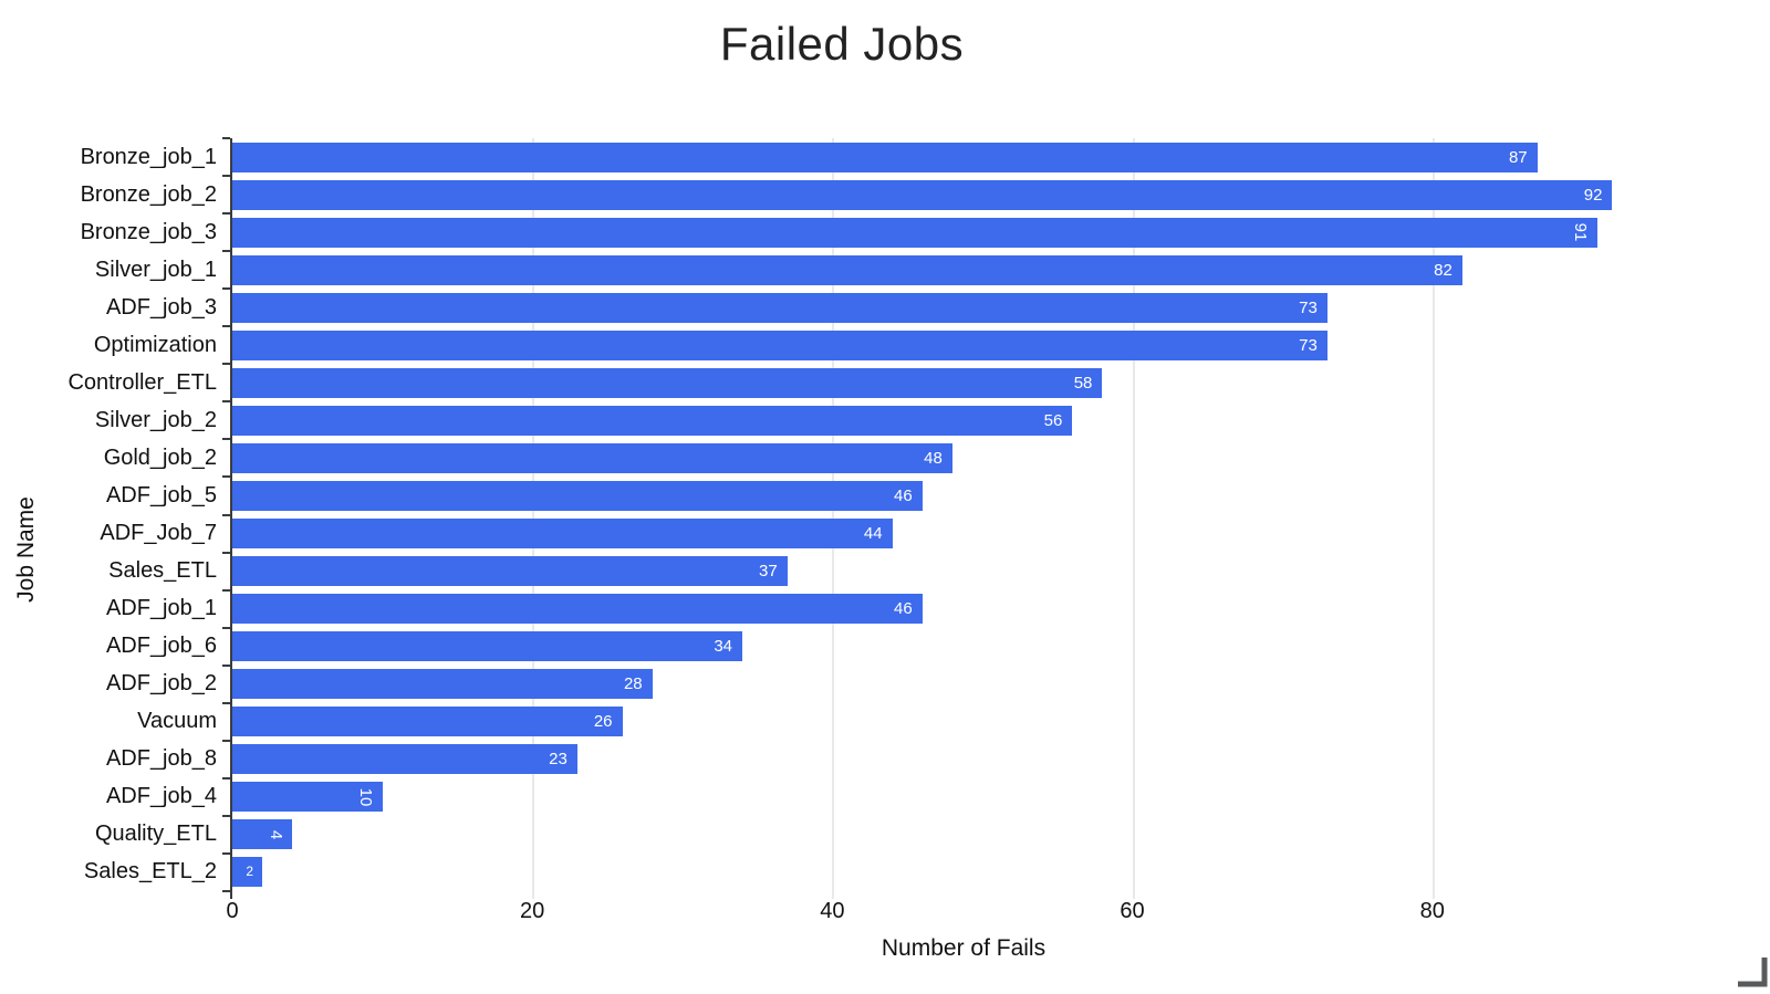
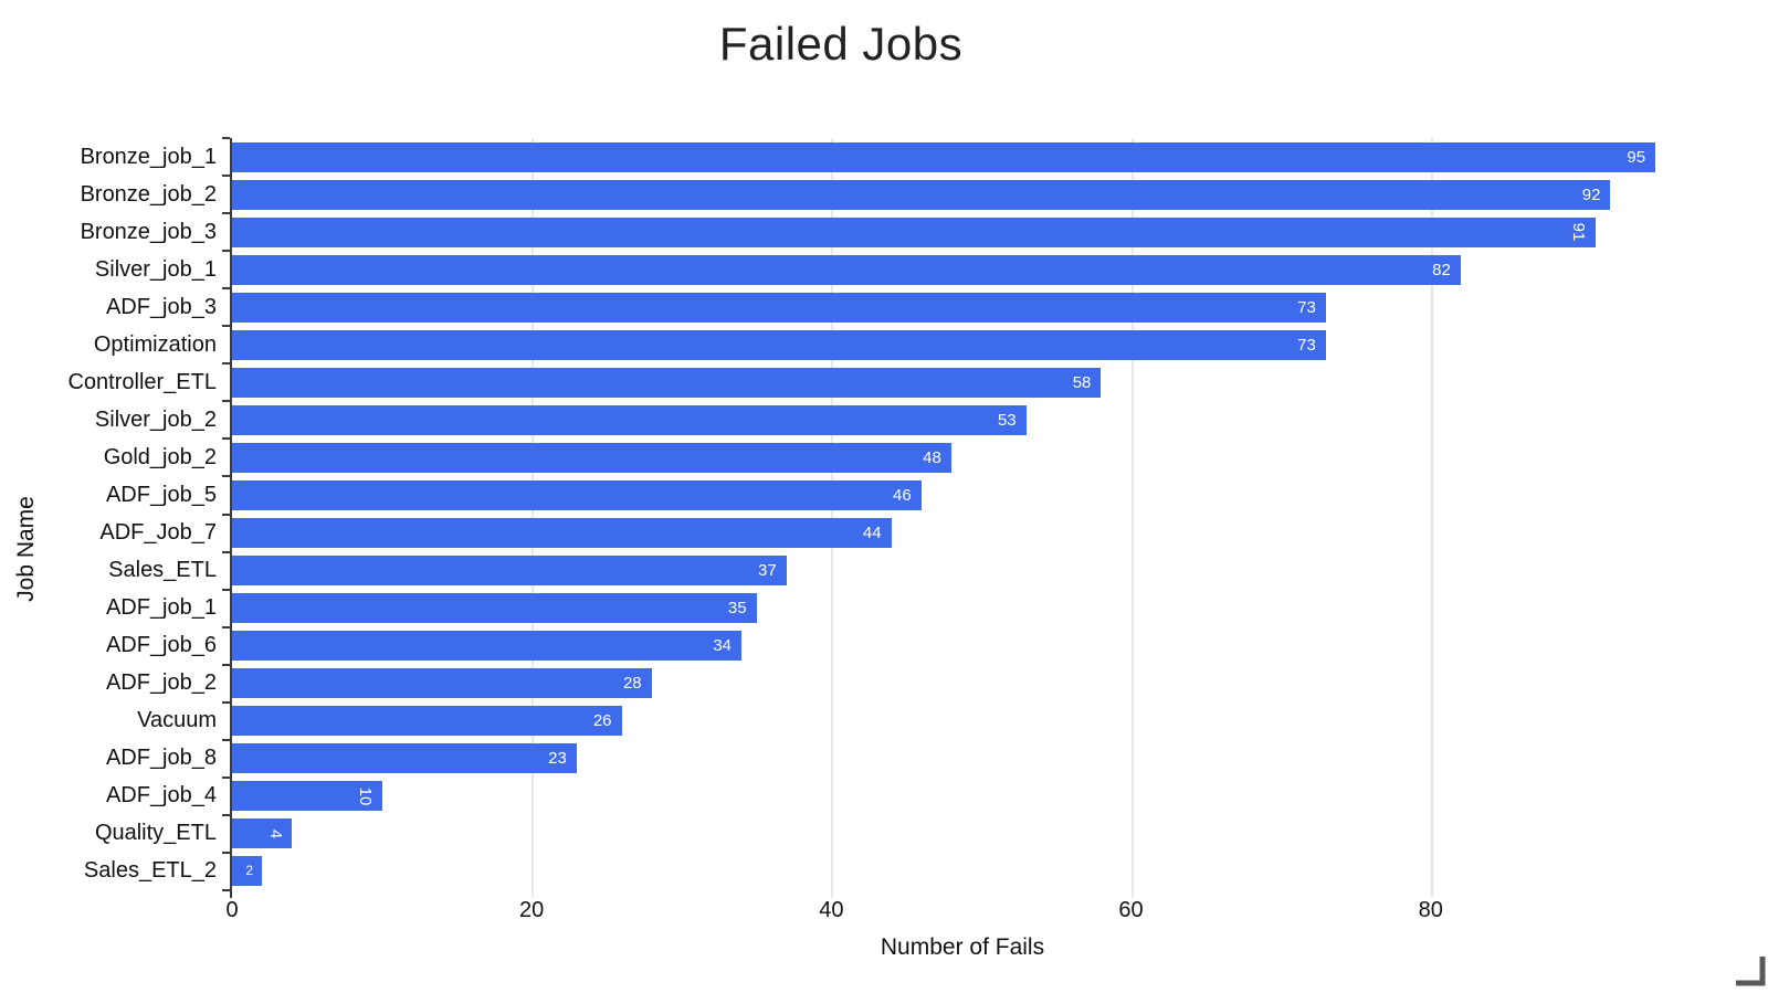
Bronze_job_1: 87 -> 95
Silver_job_2: 56 -> 53
ADF_job_1: 46 -> 35
